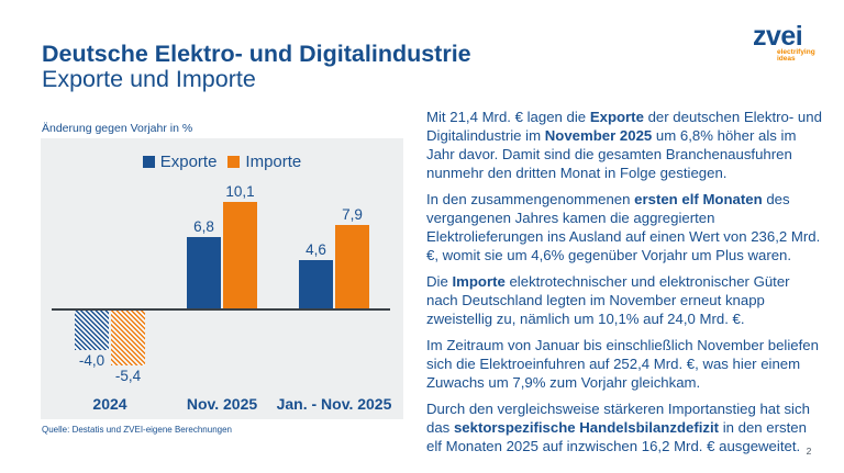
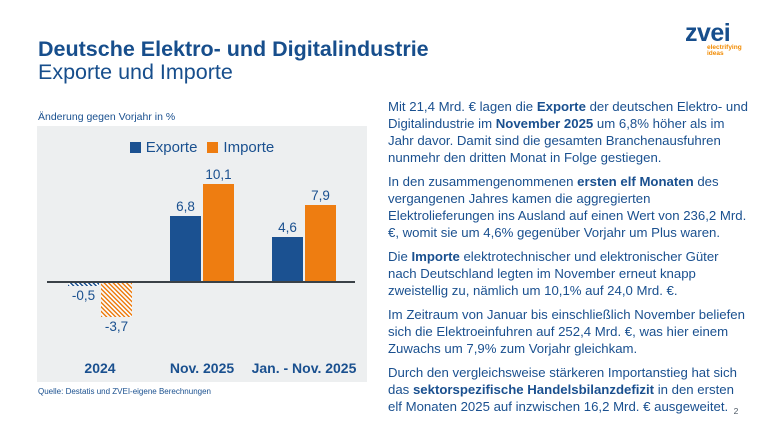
Exporte/2024: -4,0 -> -0,5
Importe/2024: -5,4 -> -3,7
